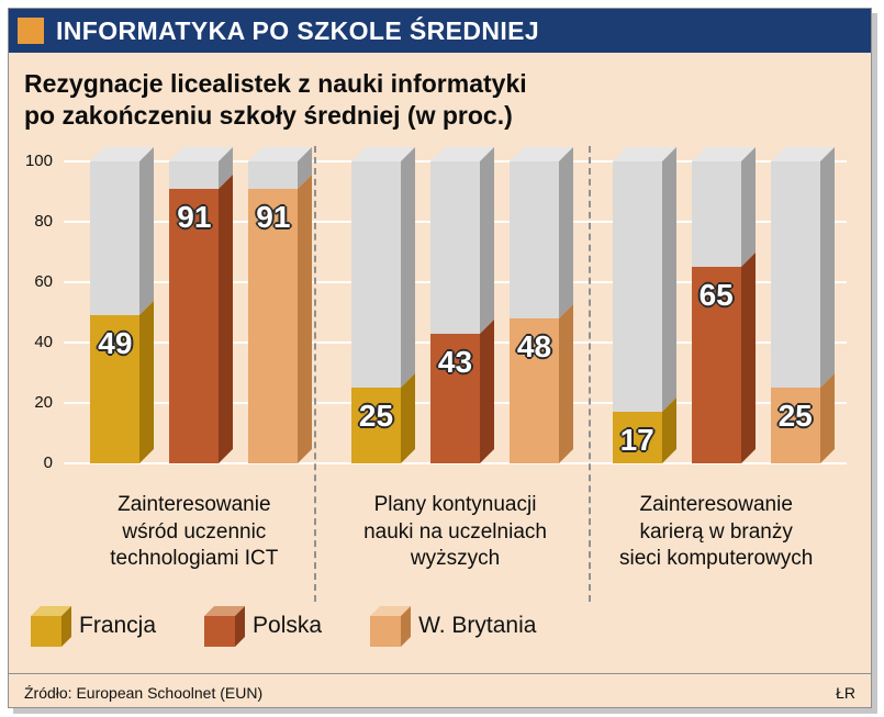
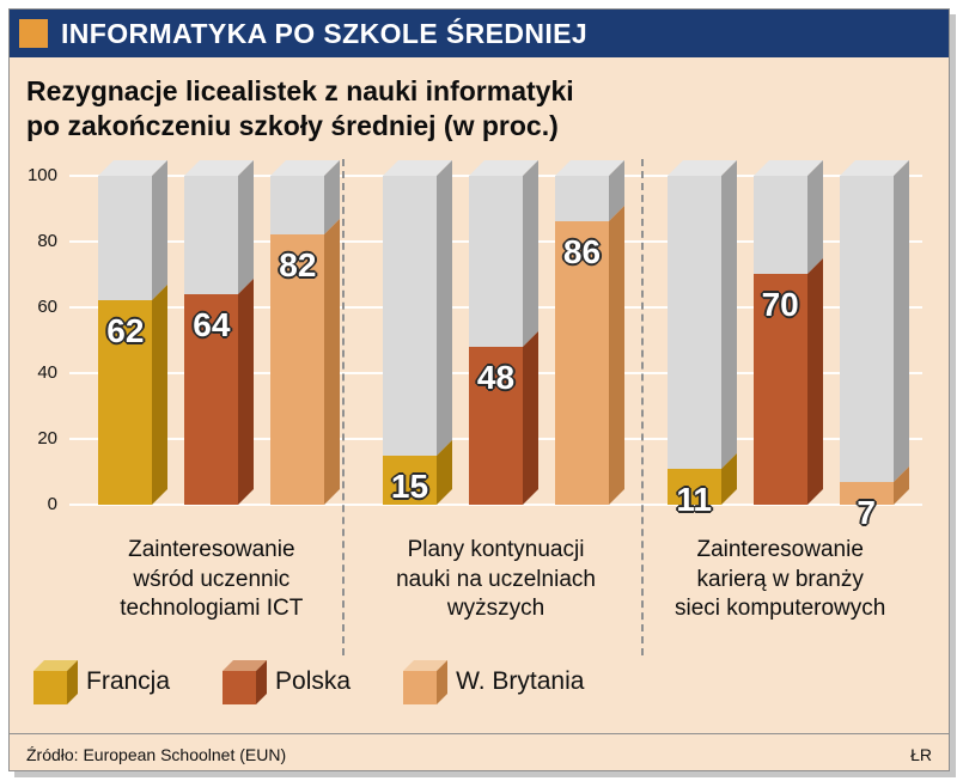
Francja/Zainteresowanie wśród uczennic technologiami ICT: 49 -> 62
Polska/Zainteresowanie wśród uczennic technologiami ICT: 91 -> 64
W. Brytania/Zainteresowanie wśród uczennic technologiami ICT: 91 -> 82
Francja/Plany kontynuacji nauki na uczelniach wyższych: 25 -> 15
Polska/Plany kontynuacji nauki na uczelniach wyższych: 43 -> 48
W. Brytania/Plany kontynuacji nauki na uczelniach wyższych: 48 -> 86
Francja/Zainteresowanie karierą w branży sieci komputerowych: 17 -> 11
Polska/Zainteresowanie karierą w branży sieci komputerowych: 65 -> 70
W. Brytania/Zainteresowanie karierą w branży sieci komputerowych: 25 -> 7
